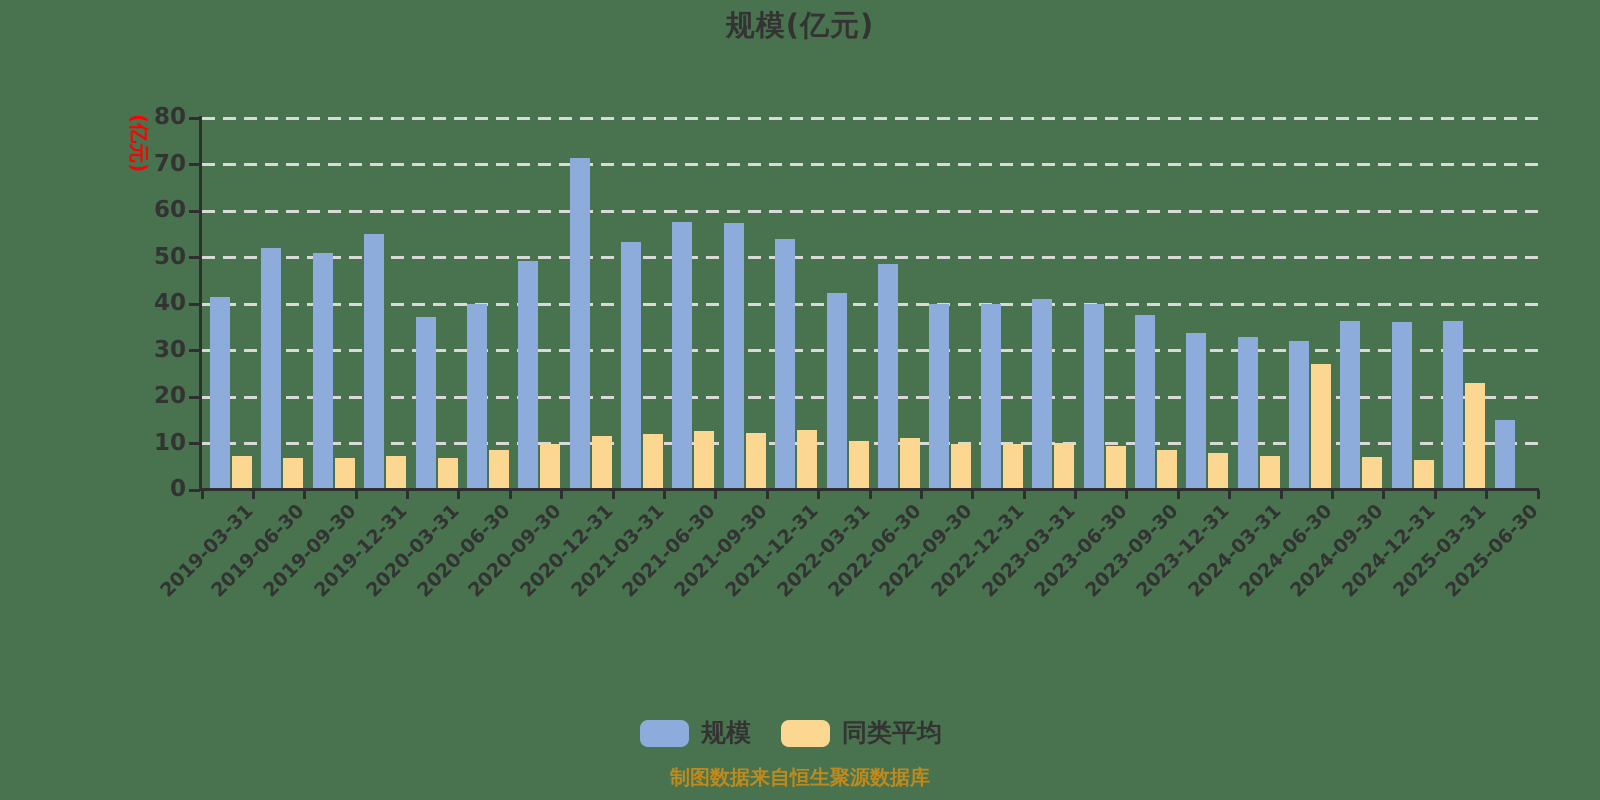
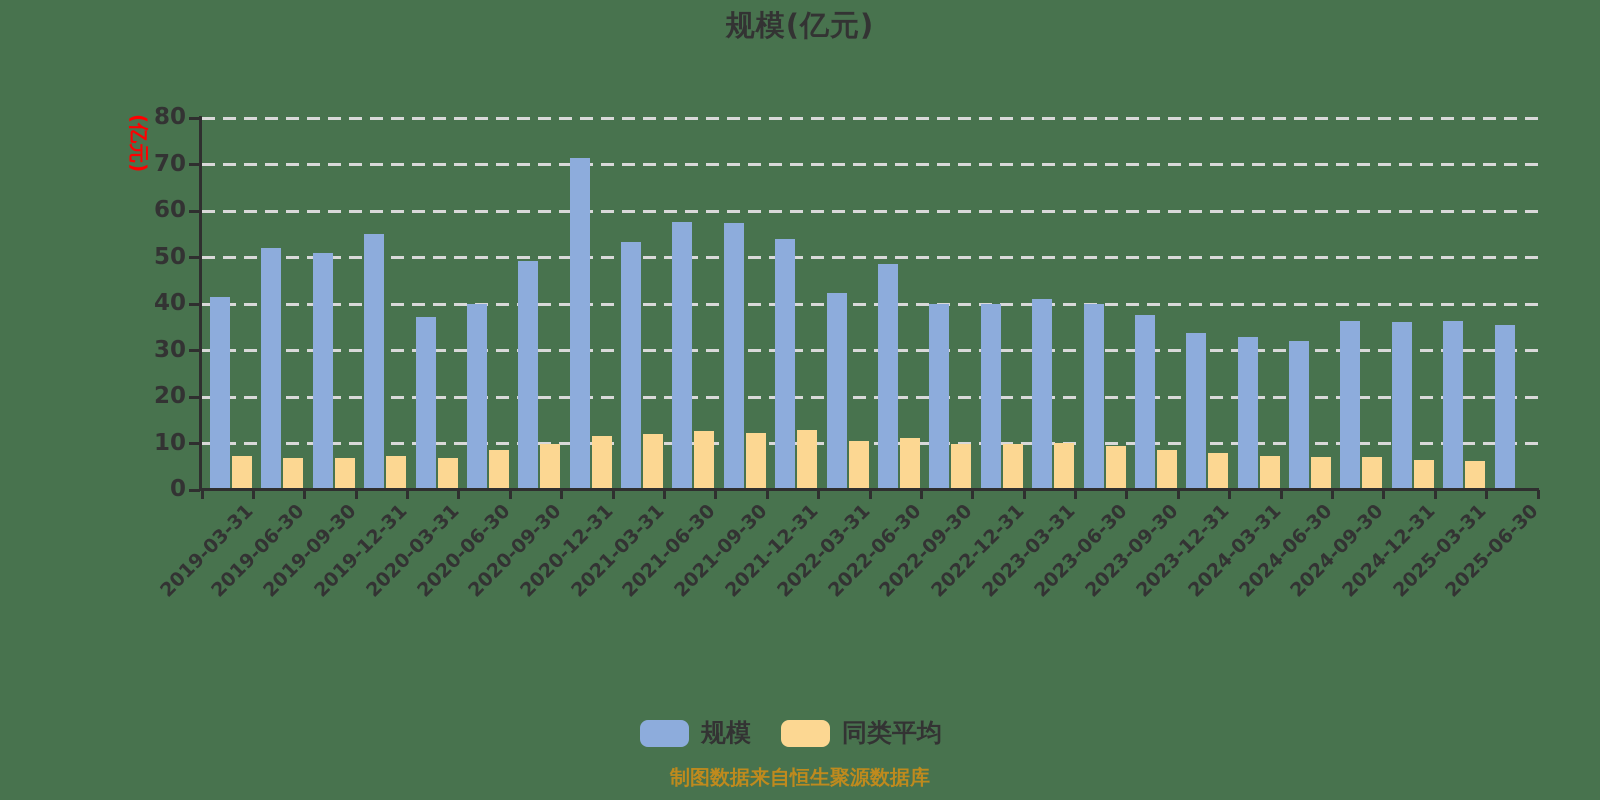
同类平均/2024-06-30: 27 -> 7
同类平均/2025-03-31: 23 -> 6
规模/2025-06-30: 15 -> 35
